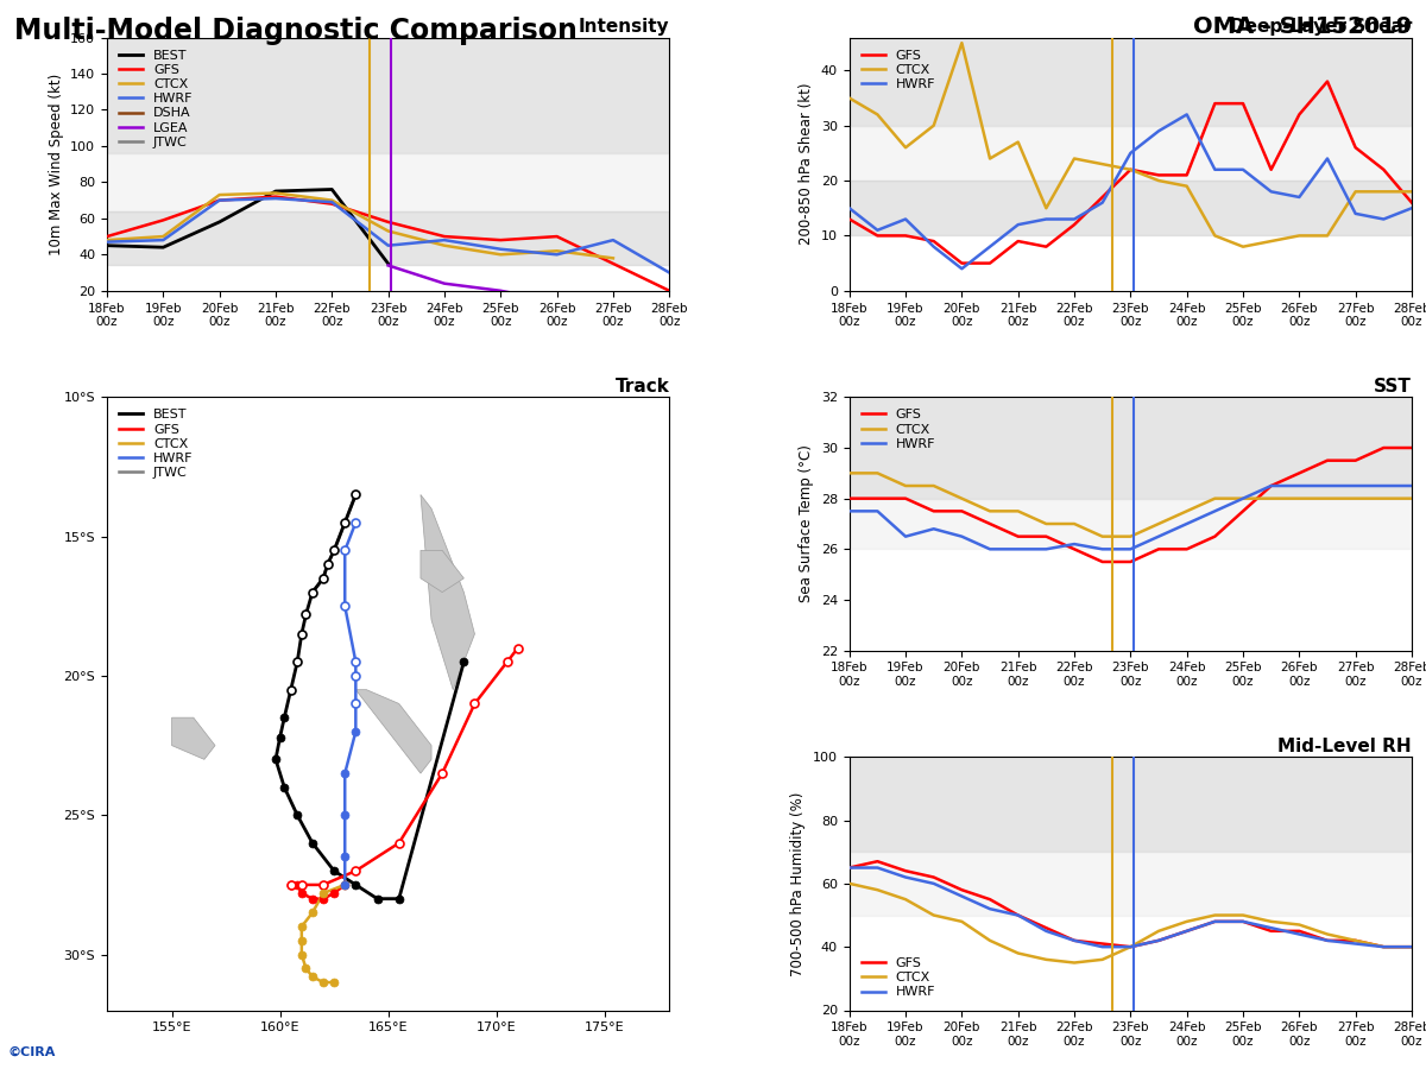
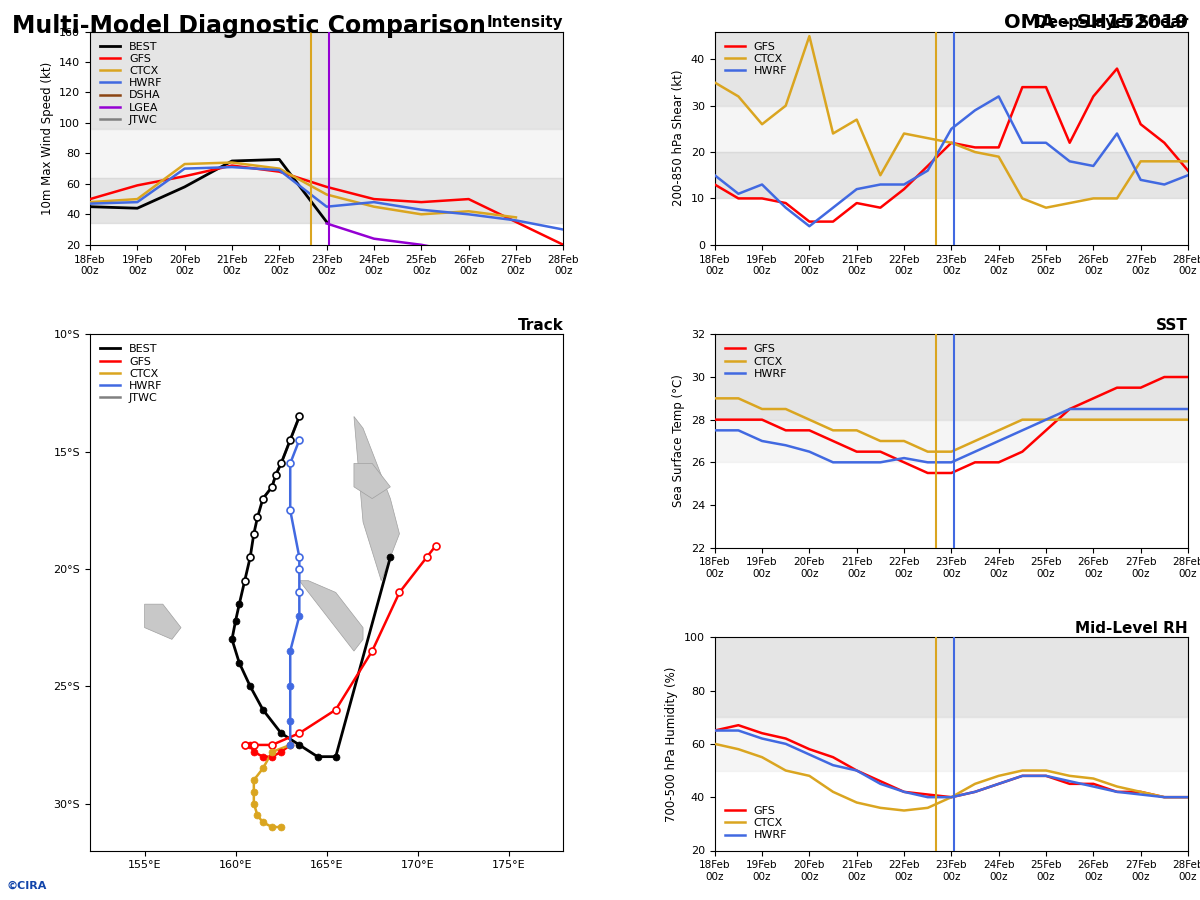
Intensity/GFS/20Feb 00z: 70 -> 65
Intensity/HWRF/27Feb 00z: 48 -> 36
SST/HWRF/19Feb 00z: 26.5 -> 27.0
